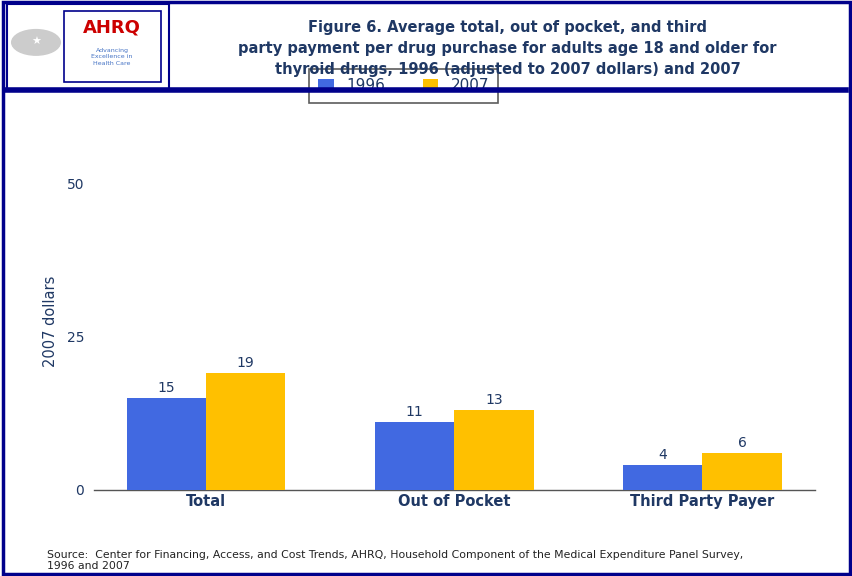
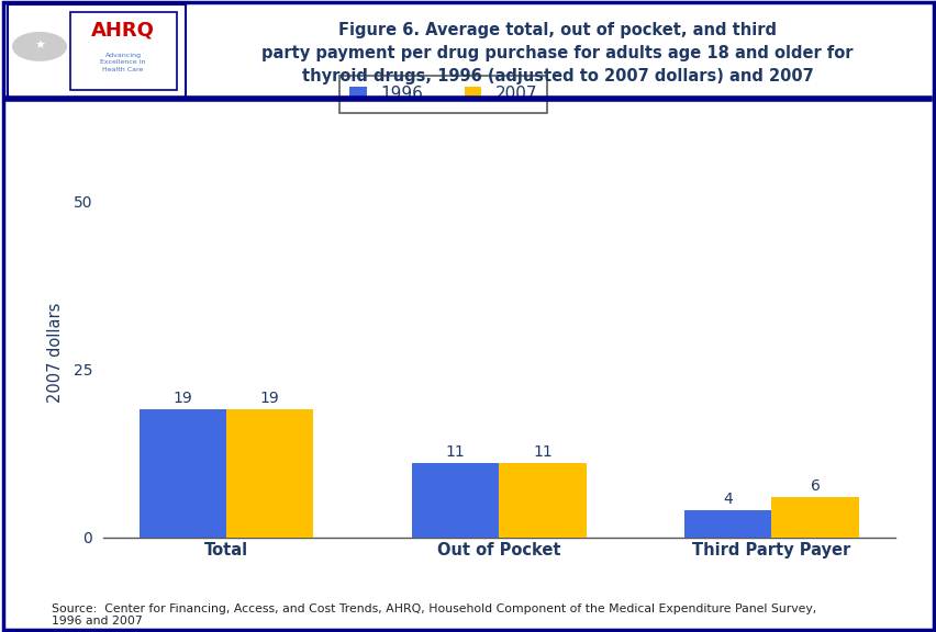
1996/Total: 15 -> 19
2007/Out of Pocket: 13 -> 11
